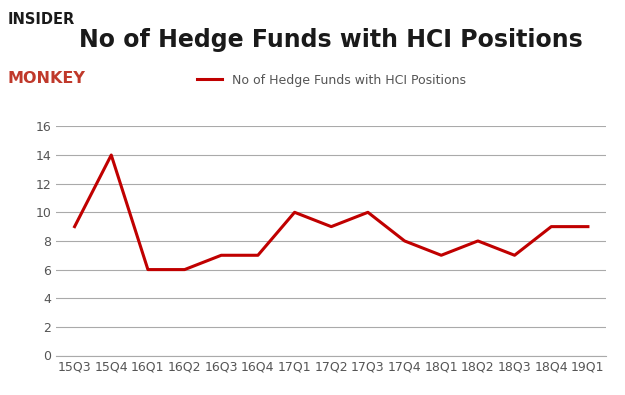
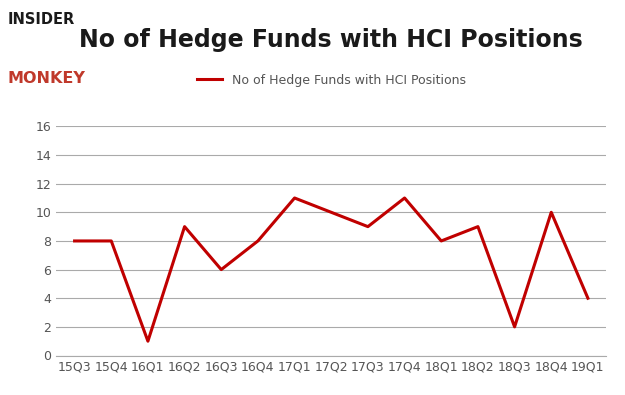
15Q3: 9 -> 8
15Q4: 14 -> 8
16Q1: 6 -> 1
16Q2: 6 -> 9
16Q3: 7 -> 6
16Q4: 7 -> 8
17Q1: 10 -> 11
17Q2: 9 -> 10
17Q3: 10 -> 9
17Q4: 8 -> 11
18Q1: 7 -> 8
18Q2: 8 -> 9
18Q3: 7 -> 2
18Q4: 9 -> 10
19Q1: 9 -> 4
